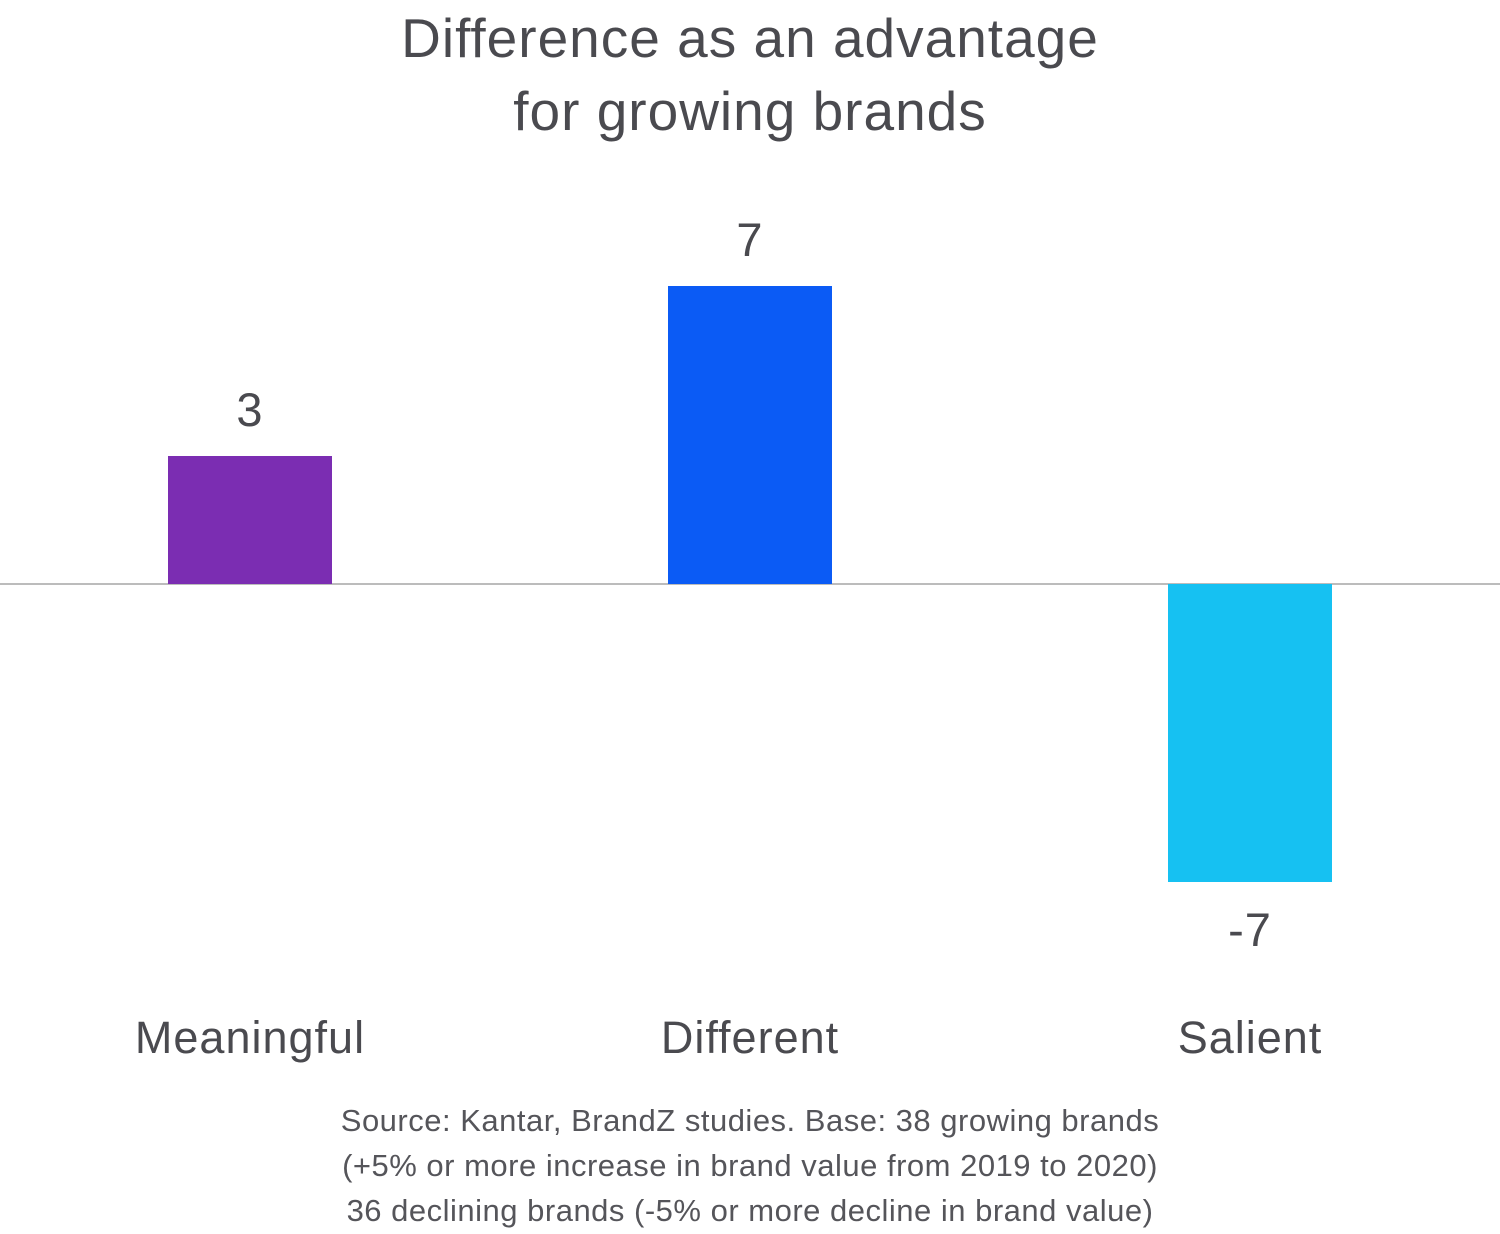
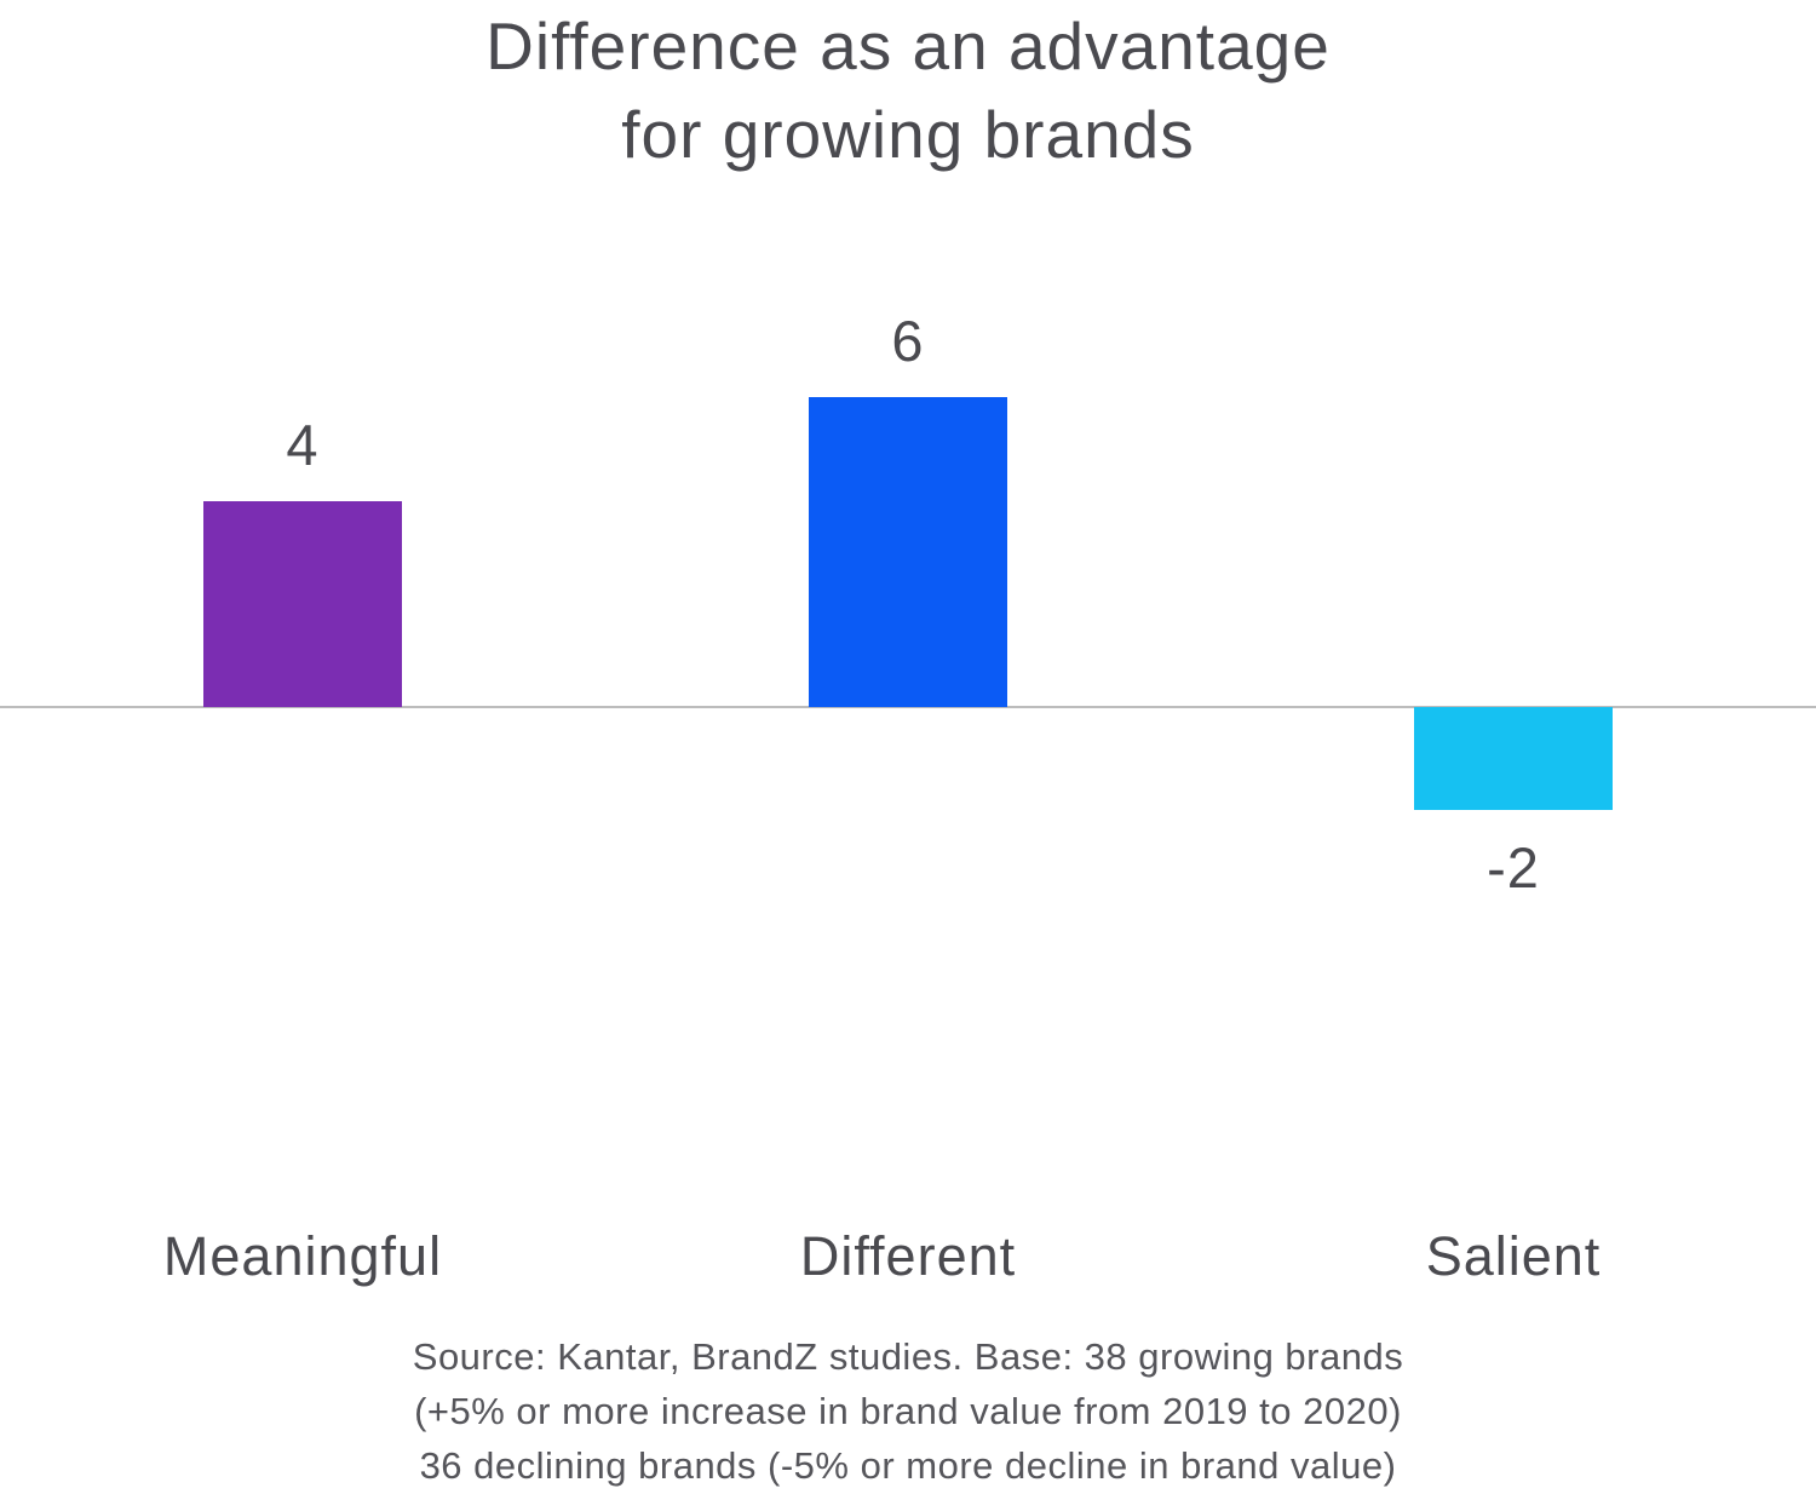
Meaningful: 3 -> 4
Different: 7 -> 6
Salient: -7 -> -2
